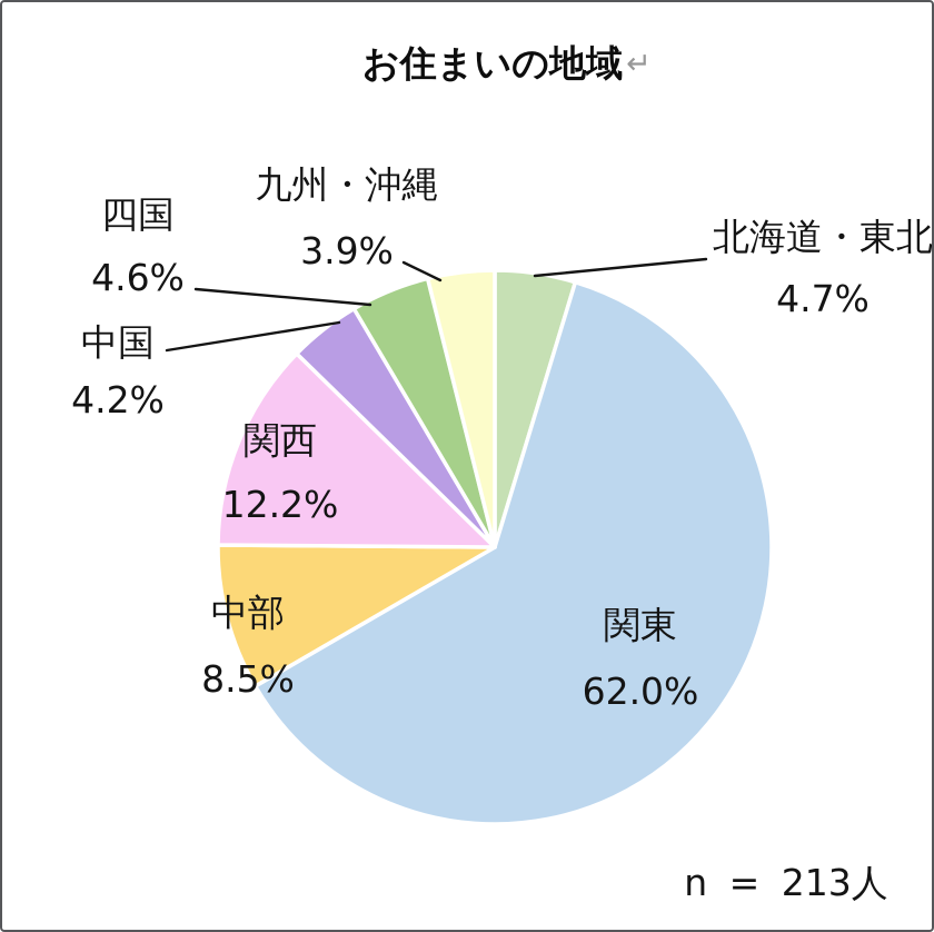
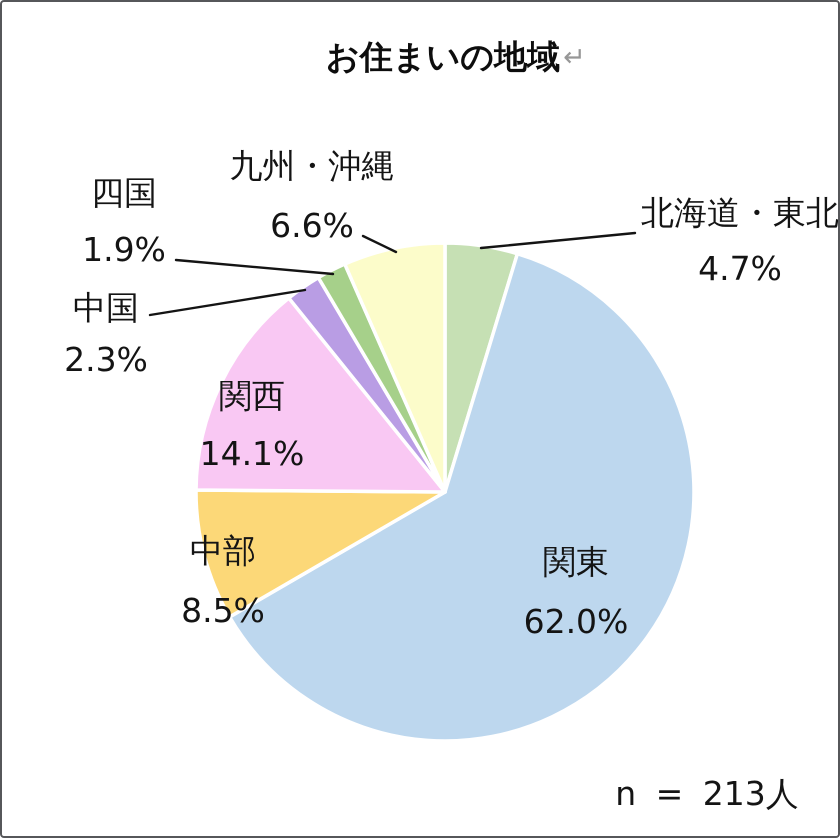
関西: 12.2% -> 14.1%
中国: 4.2% -> 2.3%
四国: 4.6% -> 1.9%
九州・沖縄: 3.9% -> 6.6%
